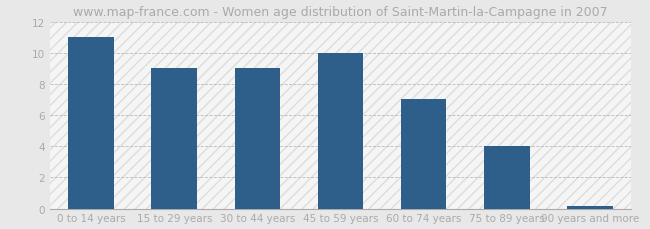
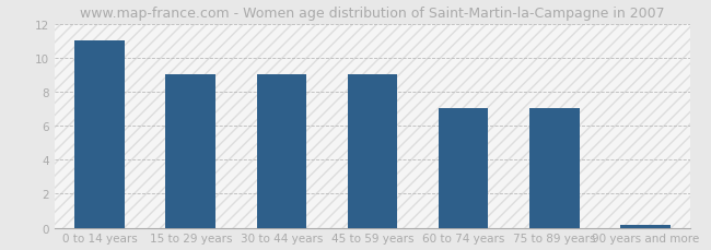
45 to 59 years: 10.0 -> 9.0
75 to 89 years: 4.0 -> 7.0
